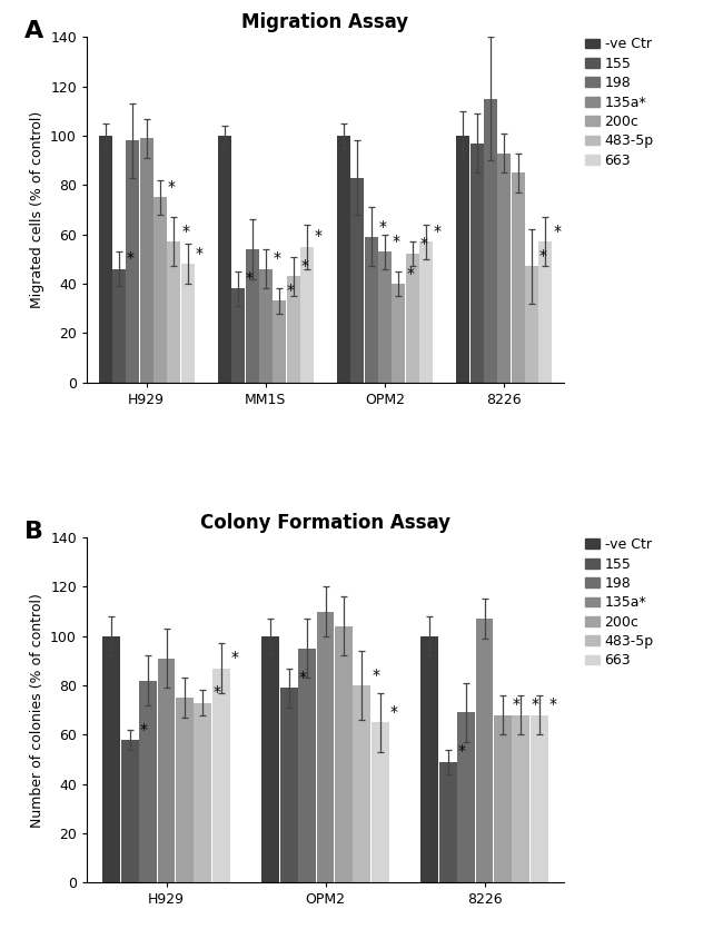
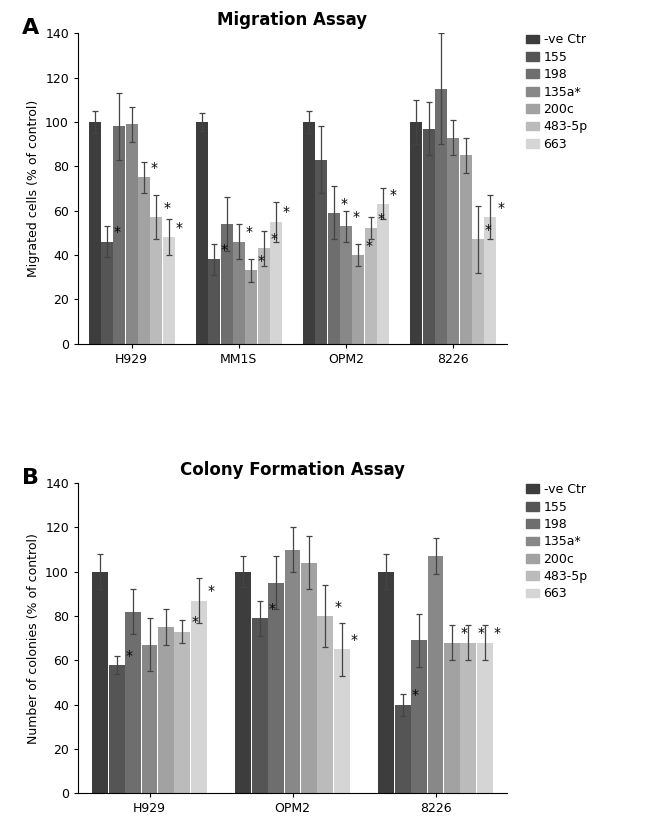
Migration Assay/663/OPM2: 57 -> 63
Colony Formation Assay/135a*/H929: 91 -> 67
Colony Formation Assay/155/8226: 49 -> 40
